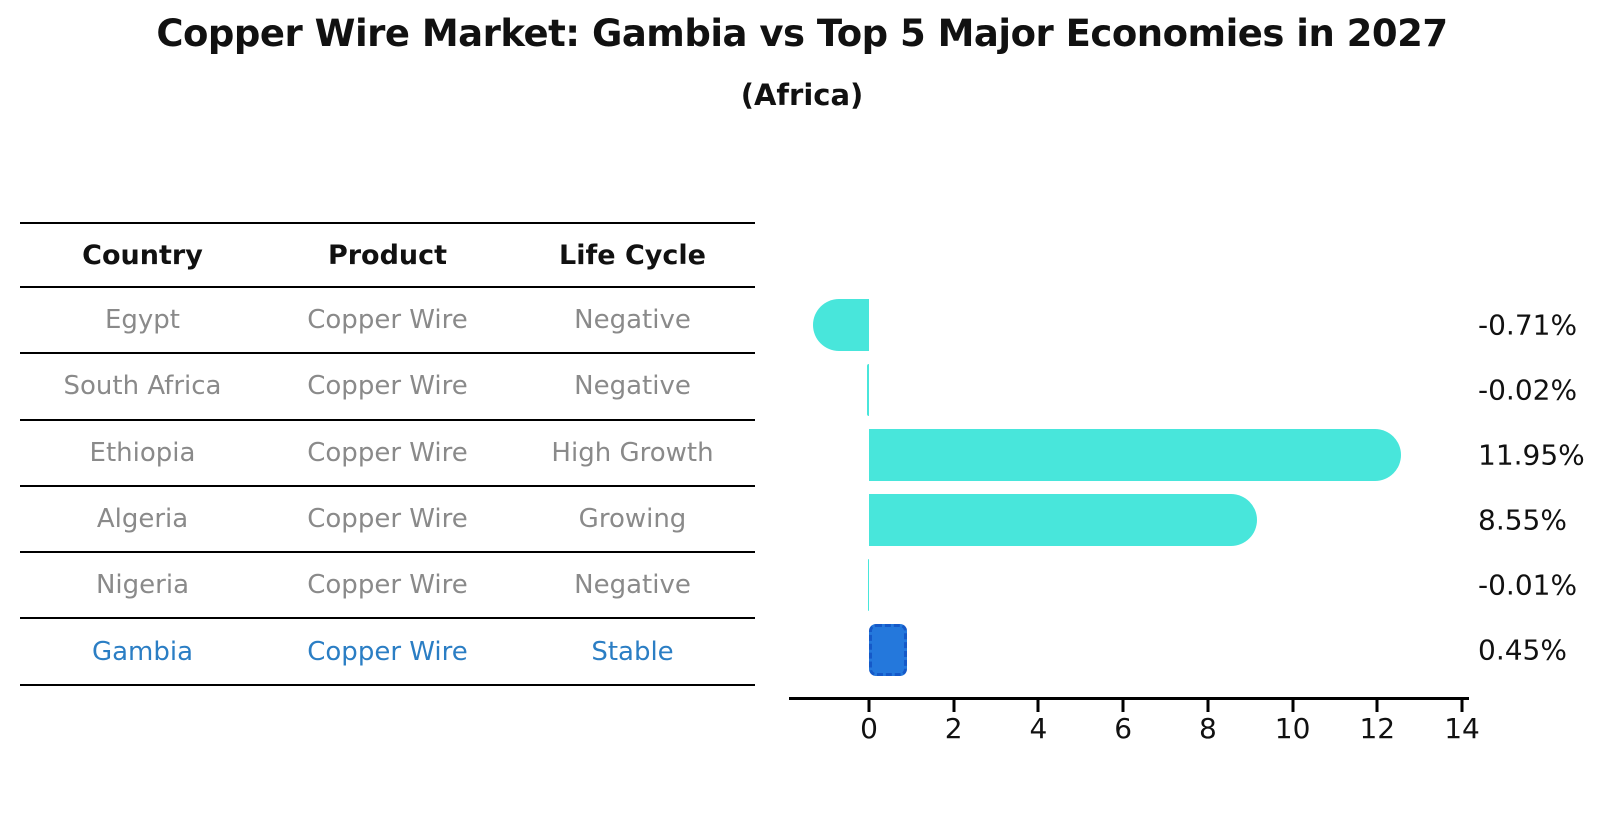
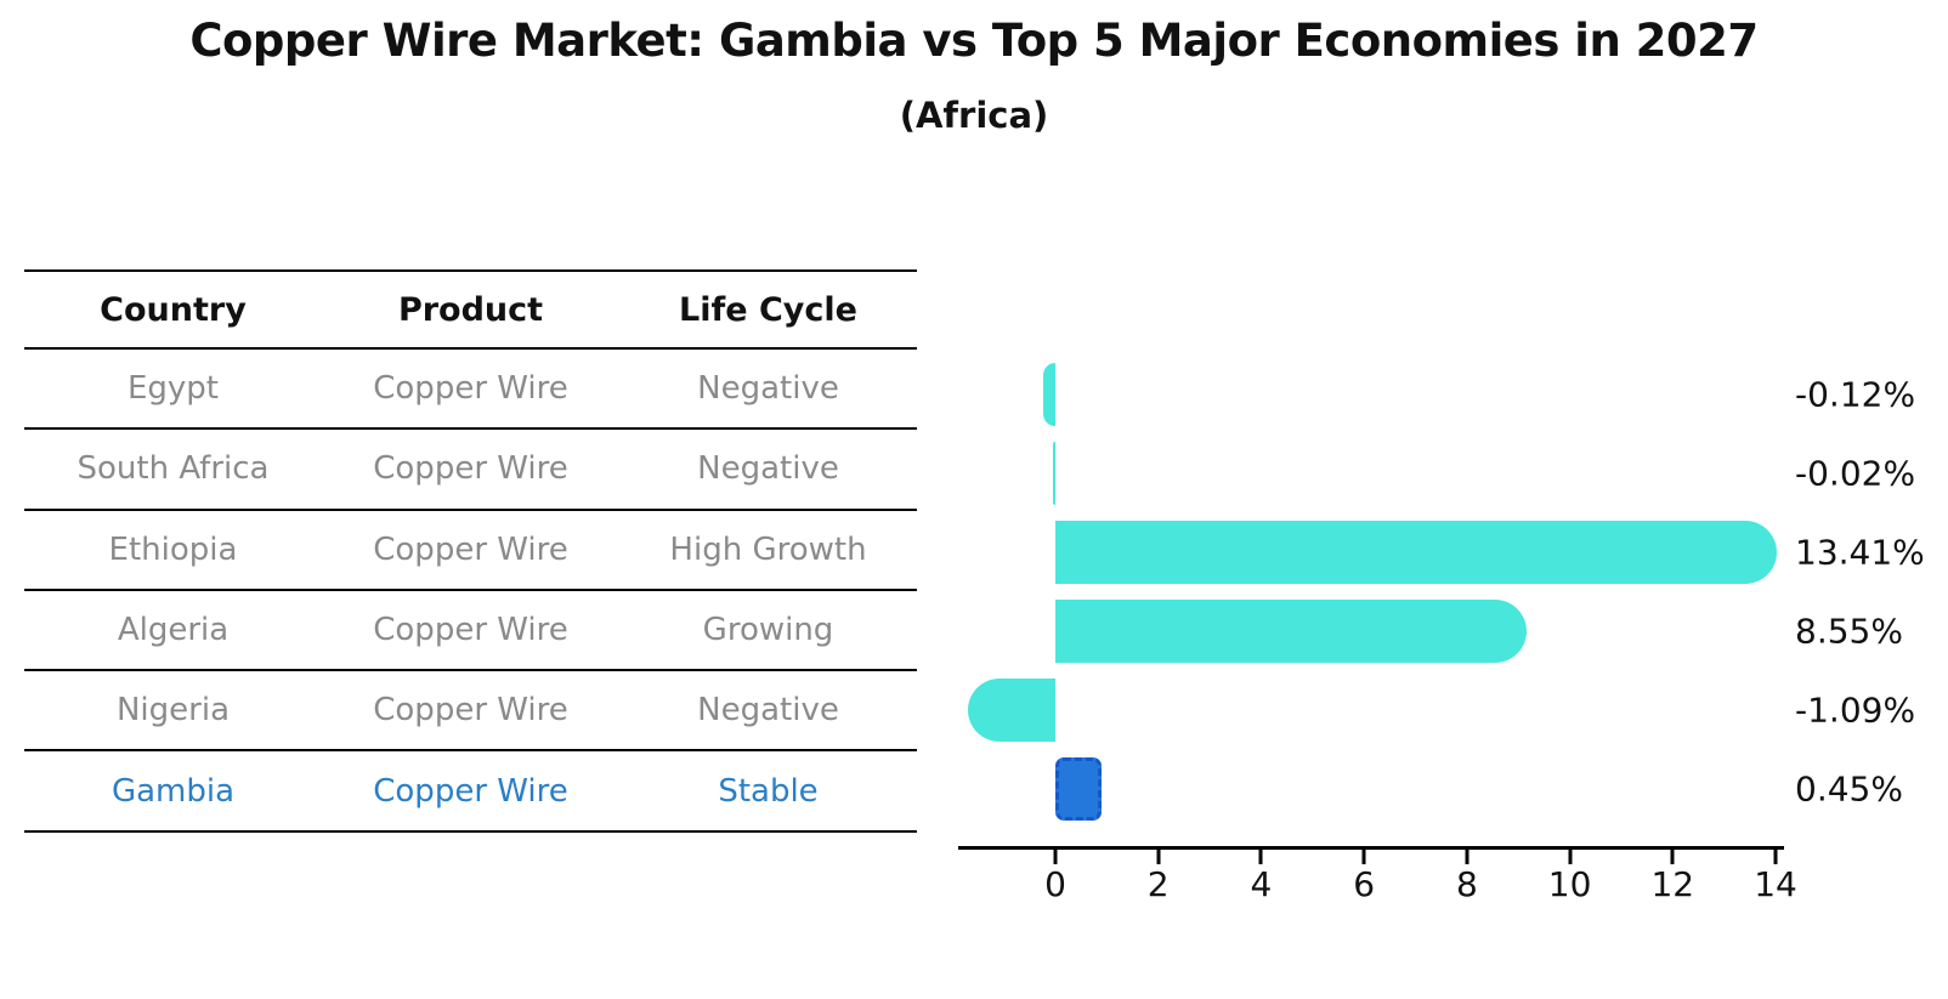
Egypt: -0.71% -> -0.12%
Ethiopia: 11.95% -> 13.41%
Nigeria: -0.01% -> -1.09%
